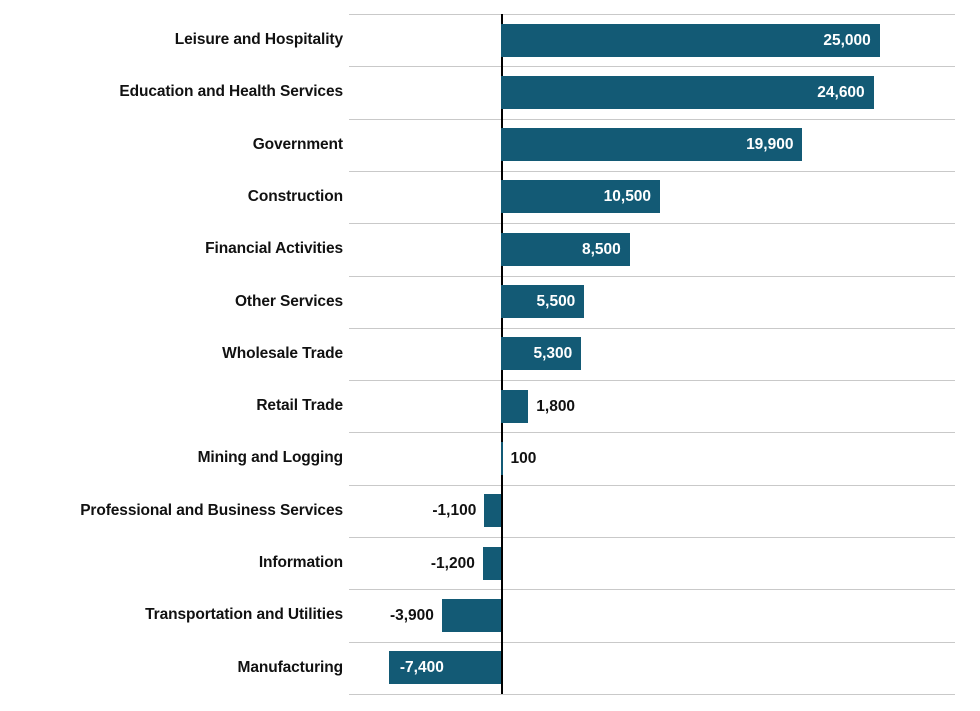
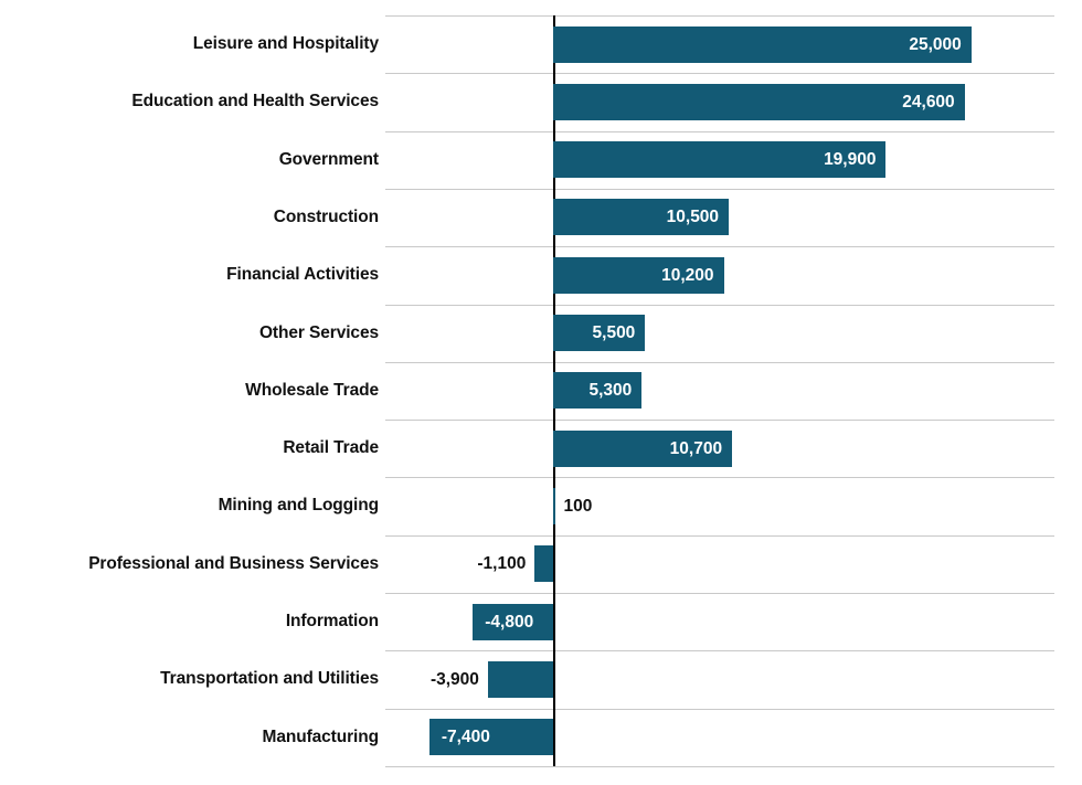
Financial Activities: 8,500 -> 10,200
Retail Trade: 1,800 -> 10,700
Information: -1,200 -> -4,800
